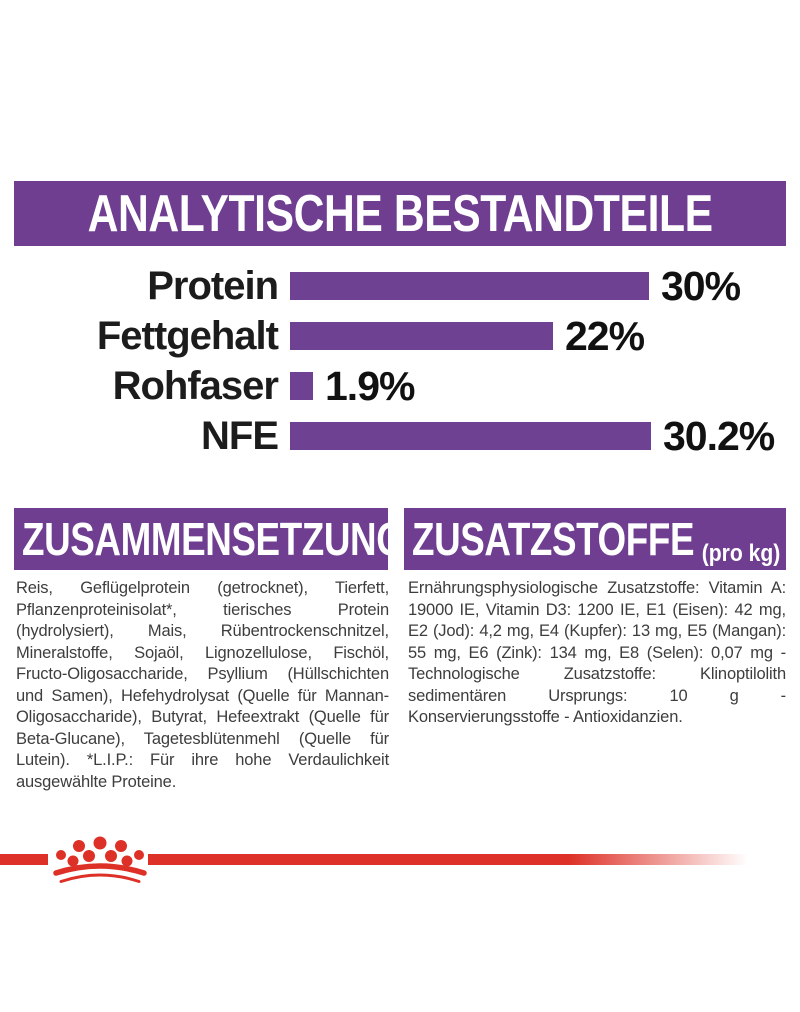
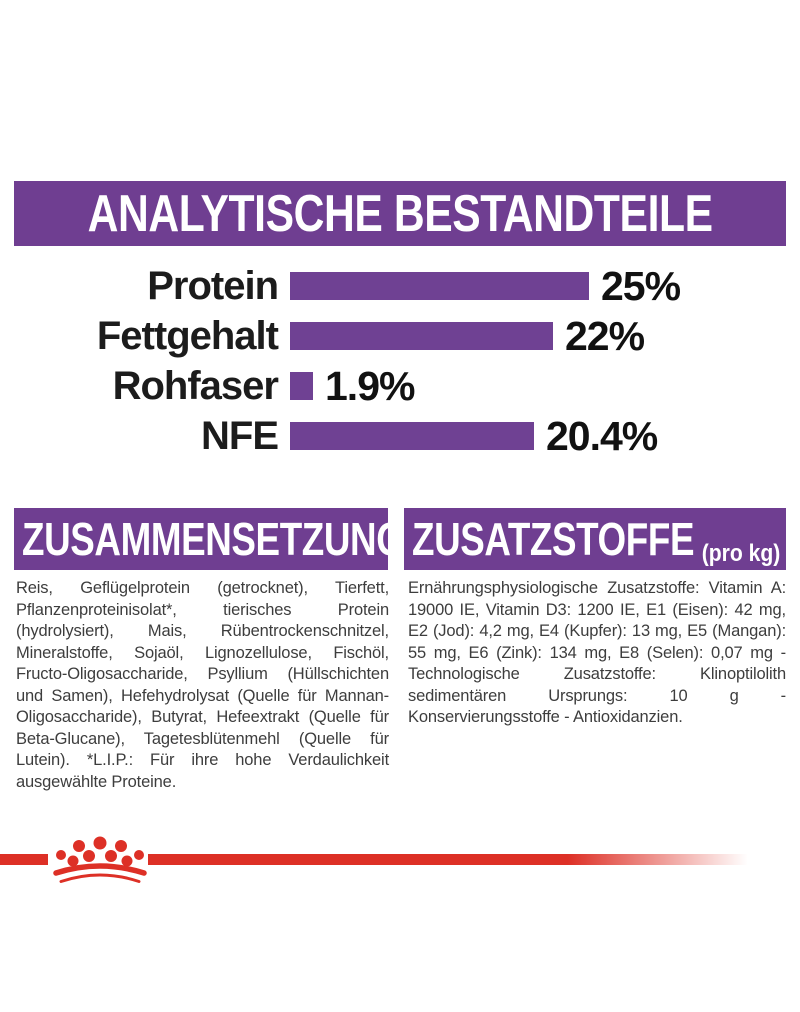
Protein: 30% -> 25%
NFE: 30.2% -> 20.4%
